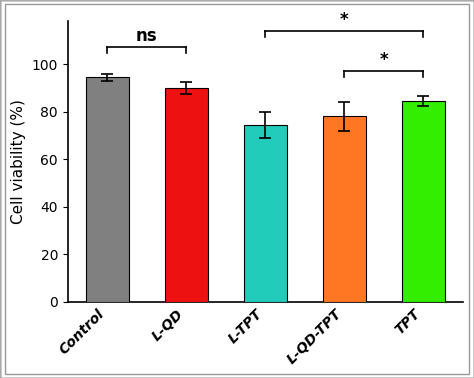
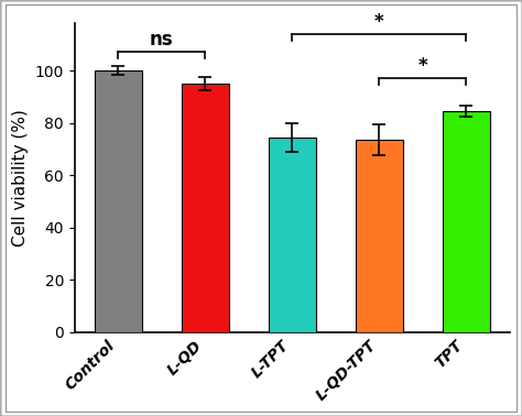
Control: 94.5 -> 100.0
L-QD: 90.0 -> 95.0
L-QD-TPT: 78.0 -> 73.5
